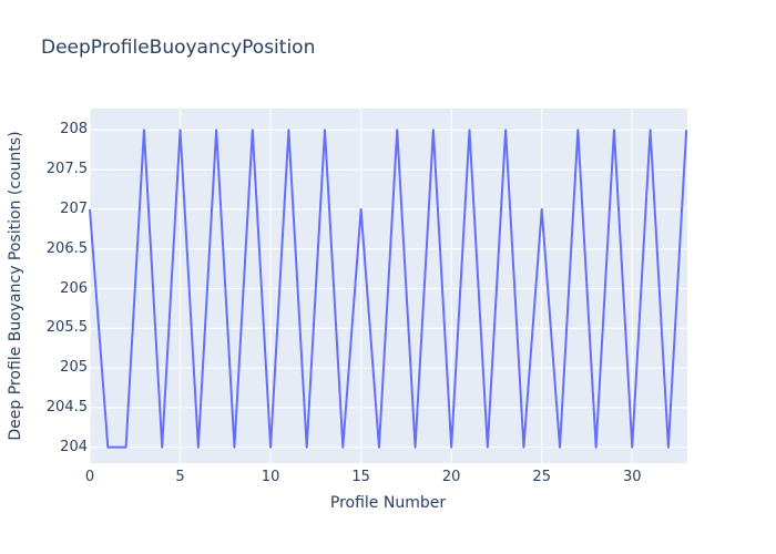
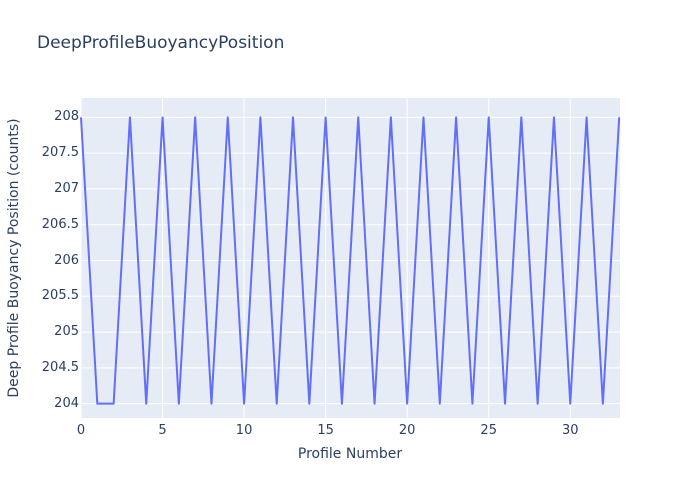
0: 207 -> 208
15: 207 -> 208
25: 207 -> 208
